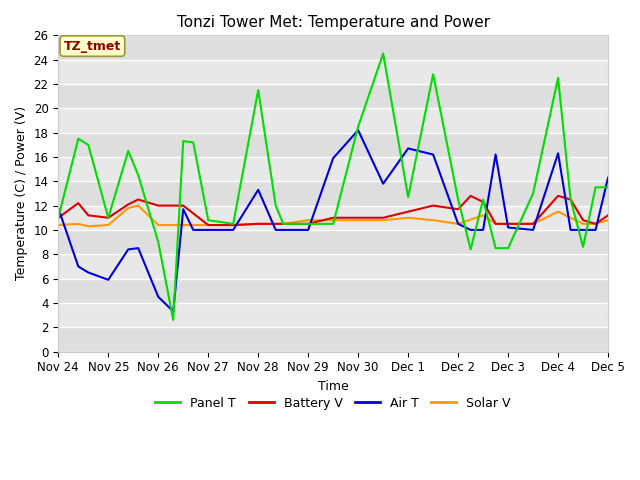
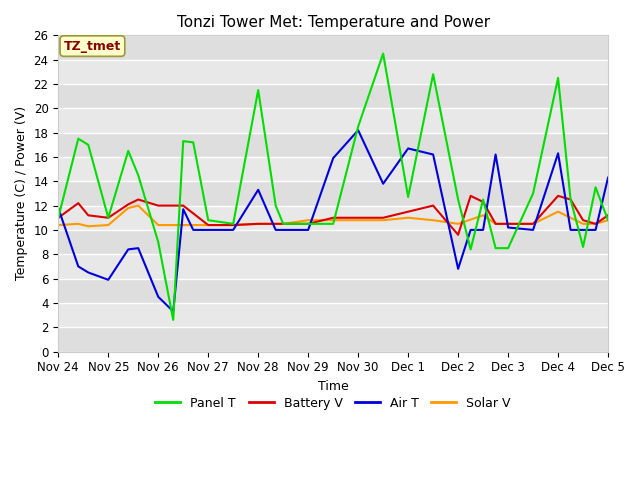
Battery V/Dec 2: 11.7 -> 9.6
Air T/Dec 2: 10.5 -> 6.8
Panel T/Dec 5: 13.5 -> 10.8
